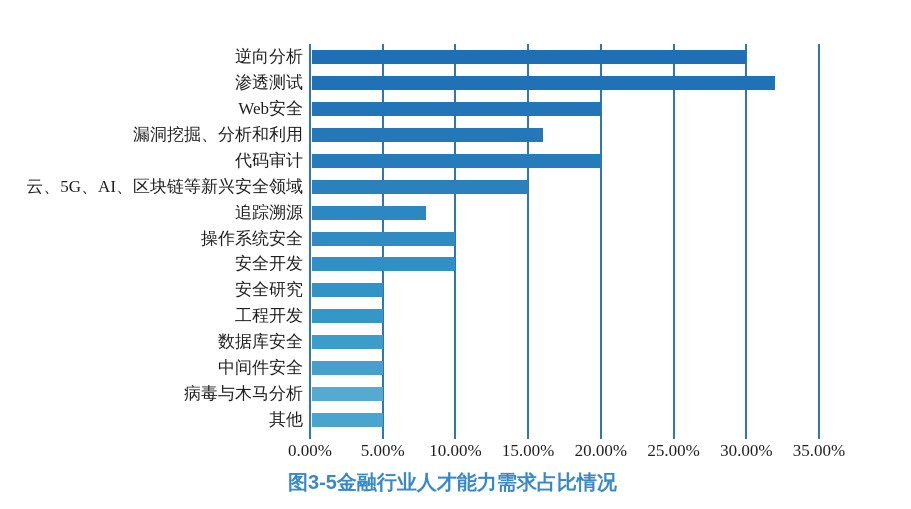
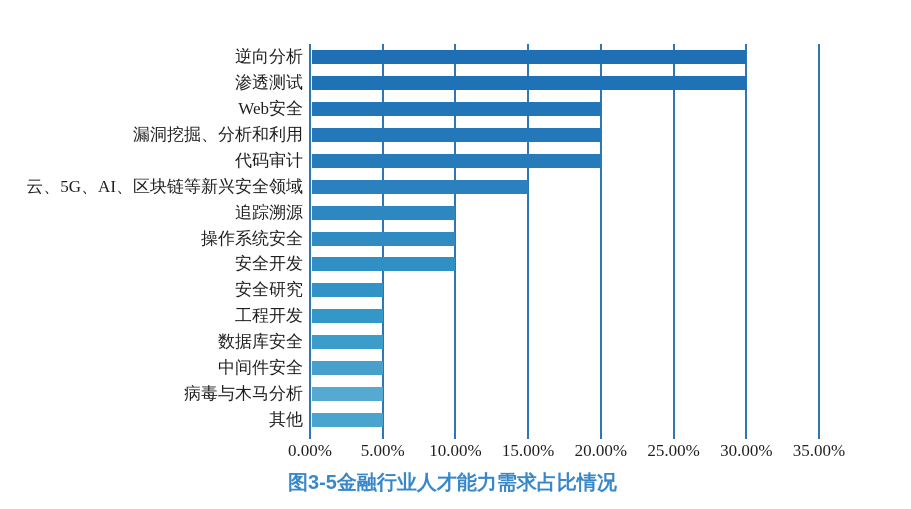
渗透测试: 32% -> 30%
漏洞挖掘、分析和利用: 16% -> 20%
追踪溯源: 8% -> 10%
